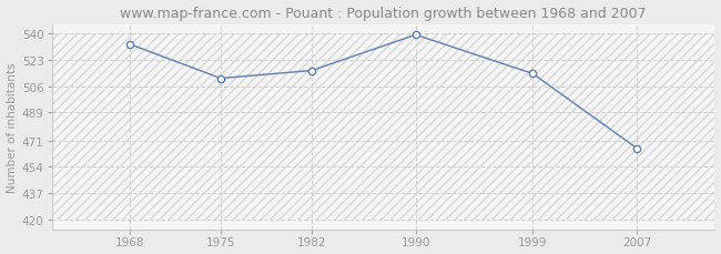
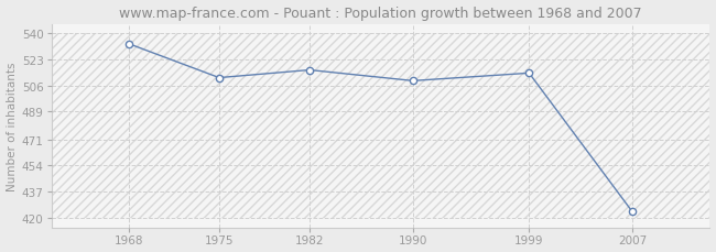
1990: 539 -> 509
2007: 466 -> 424
